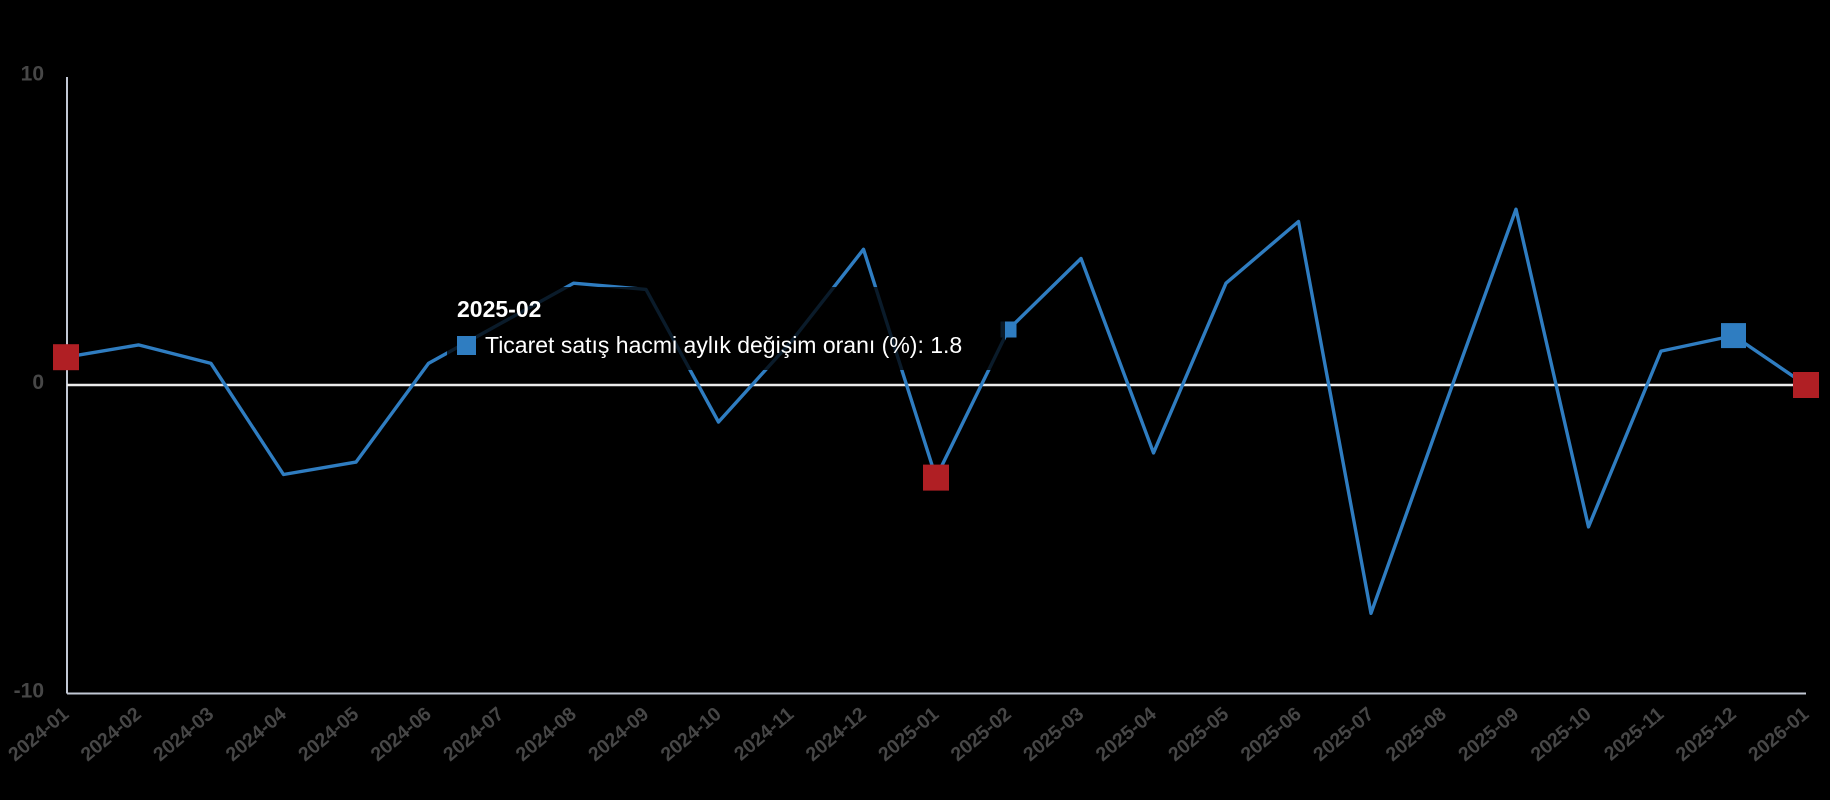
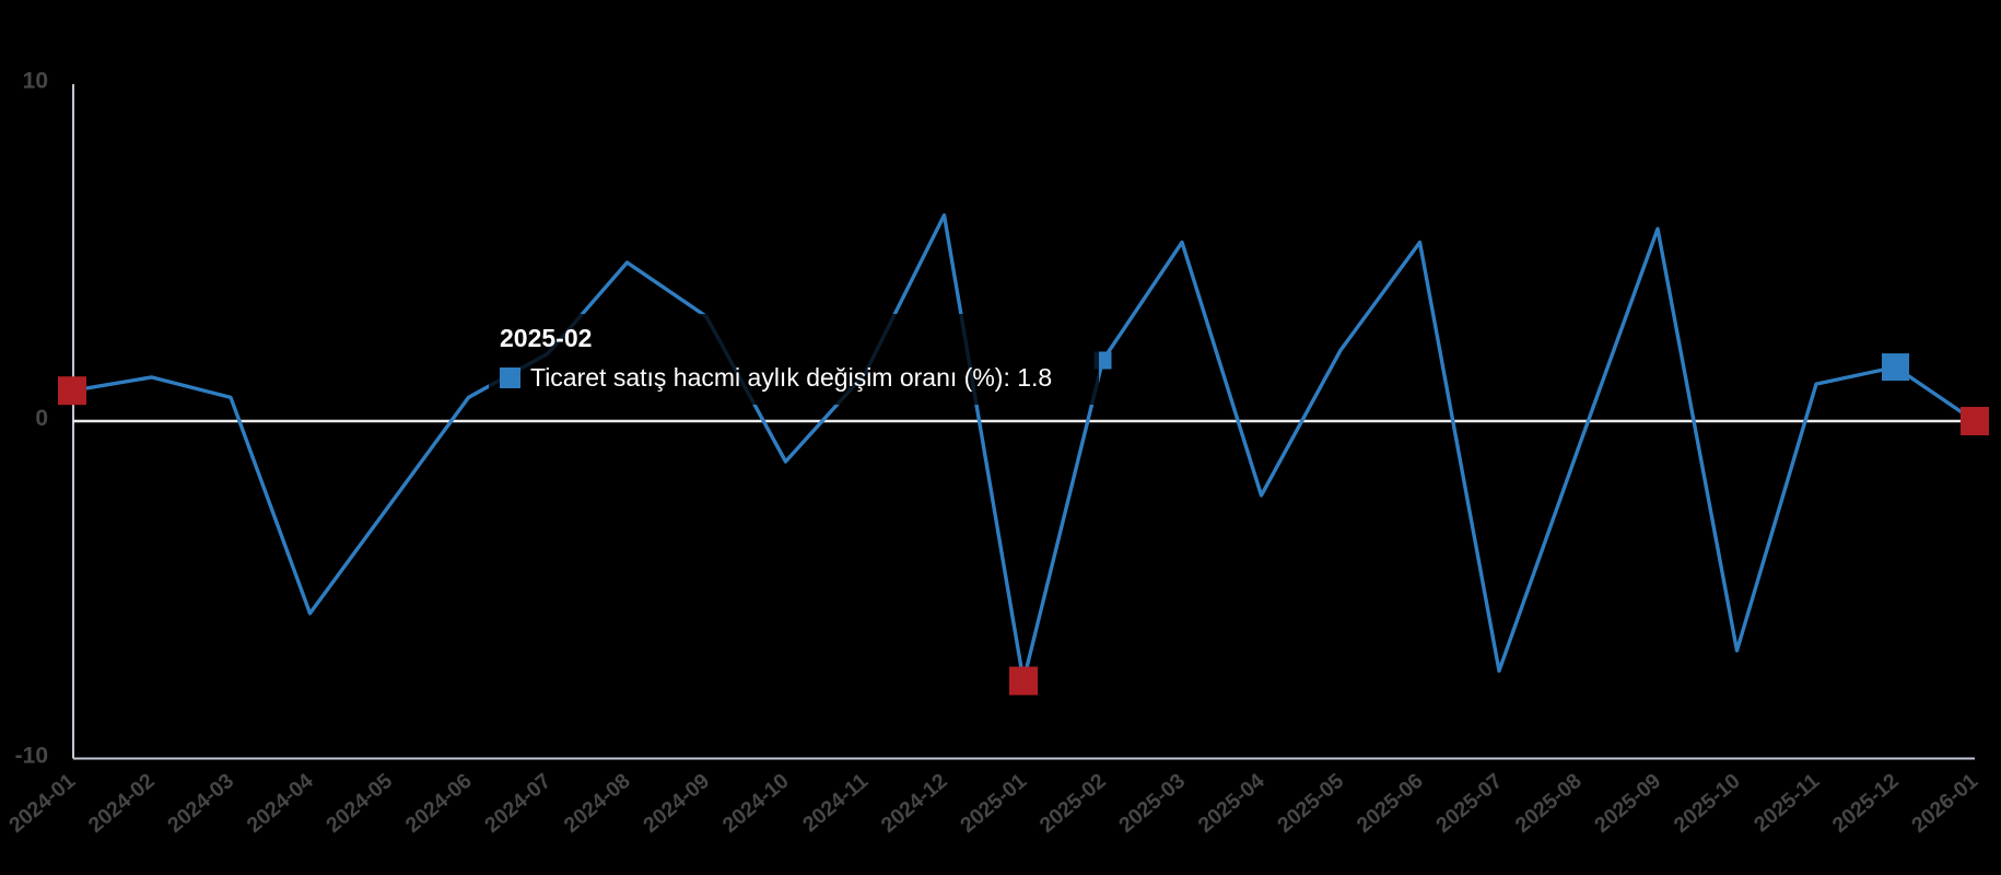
2024-04: -2.9 -> -5.7
2024-08: 3.3 -> 4.7
2024-12: 4.4 -> 6.1
2025-01: -3.0 -> -7.7
2025-03: 4.1 -> 5.3
2025-05: 3.3 -> 2.1
2025-10: -4.6 -> -6.8
